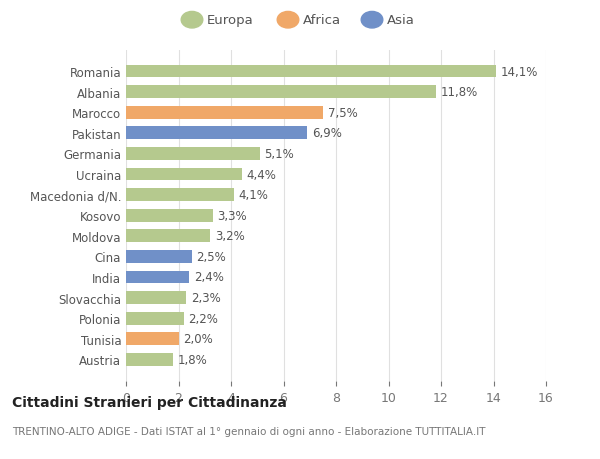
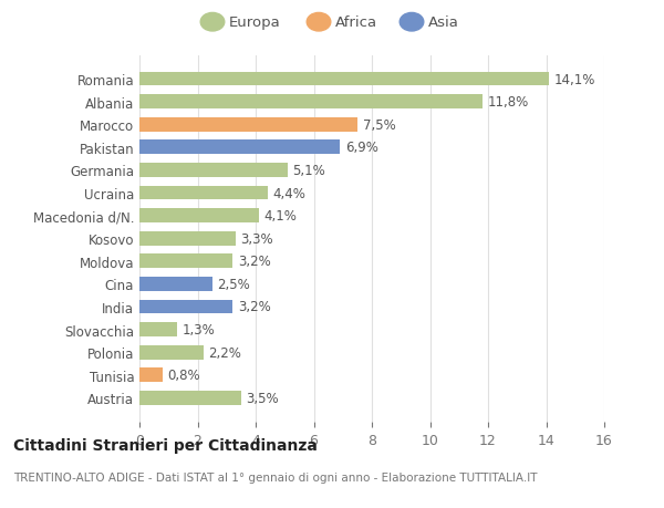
India: 2,4% -> 3,2%
Slovacchia: 2,3% -> 1,3%
Tunisia: 2,0% -> 0,8%
Austria: 1,8% -> 3,5%
